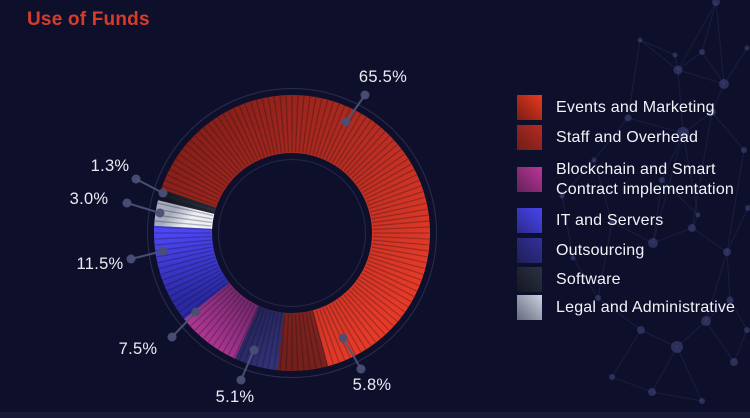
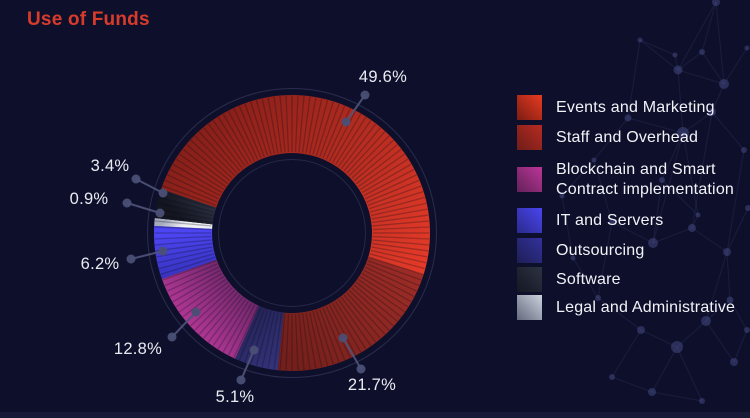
Events and Marketing: 65.5% -> 49.6%
Staff and Overhead: 5.8% -> 21.7%
Blockchain and Smart Contract implementation: 7.5% -> 12.8%
IT and Servers: 11.5% -> 6.2%
Legal and Administrative: 3.0% -> 0.9%
Software: 1.3% -> 3.4%
